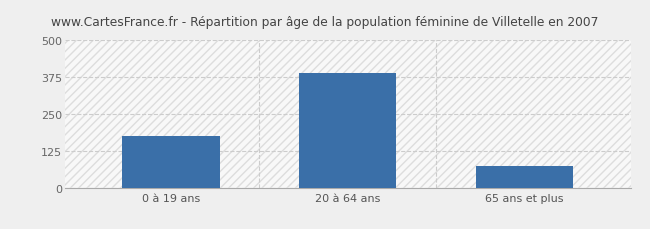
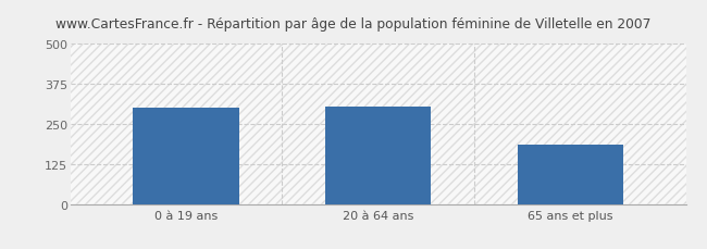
0 à 19 ans: 175 -> 300
20 à 64 ans: 390 -> 305
65 ans et plus: 75 -> 185
